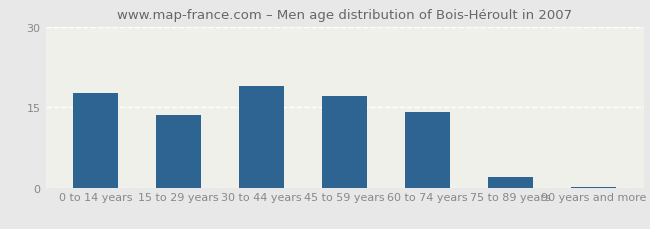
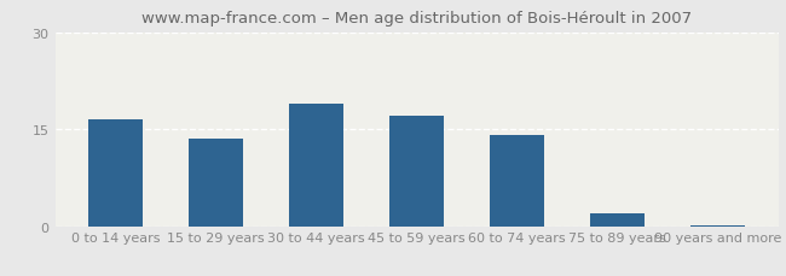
0 to 14 years: 17.6 -> 16.5
